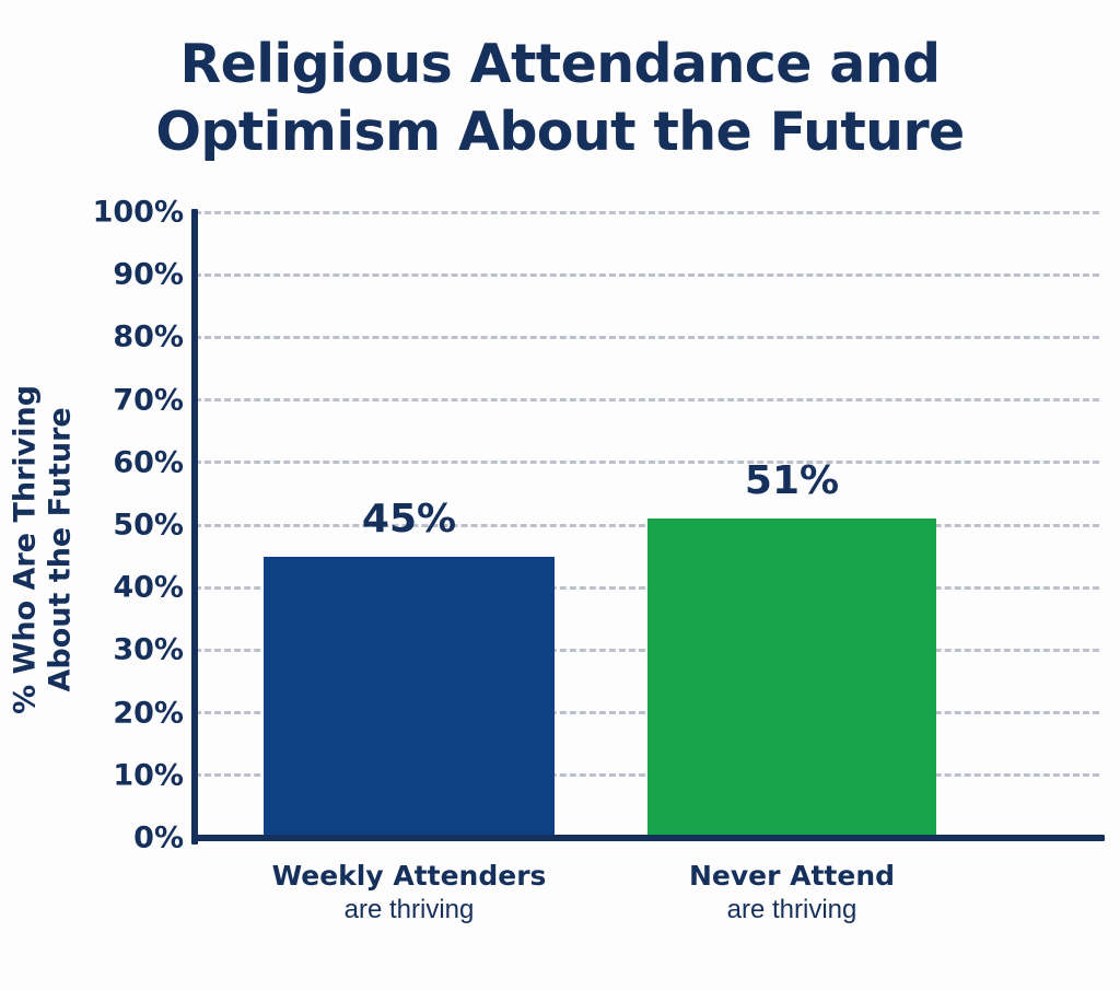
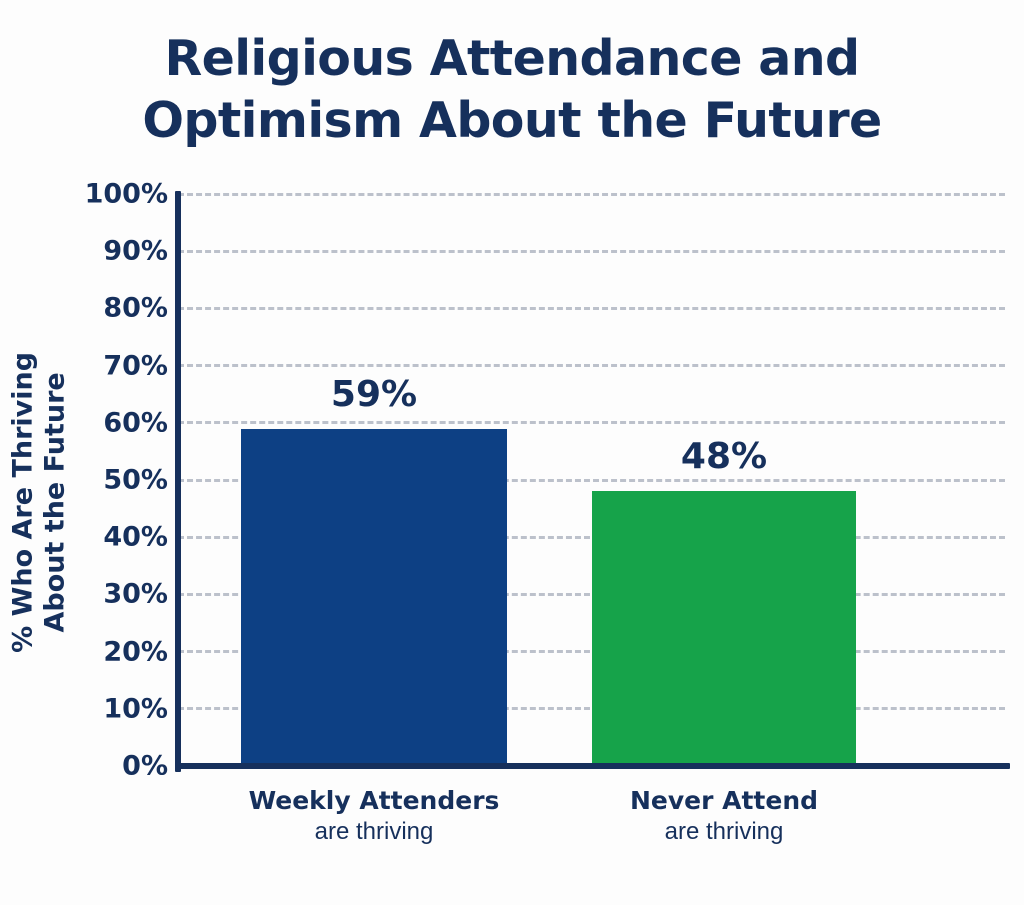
Weekly Attenders: 45% -> 59%
Never Attend: 51% -> 48%
